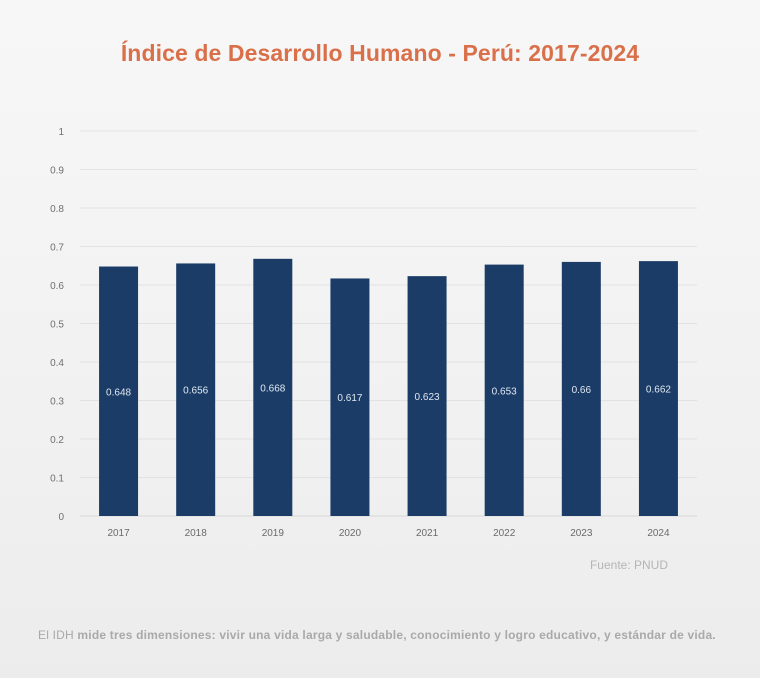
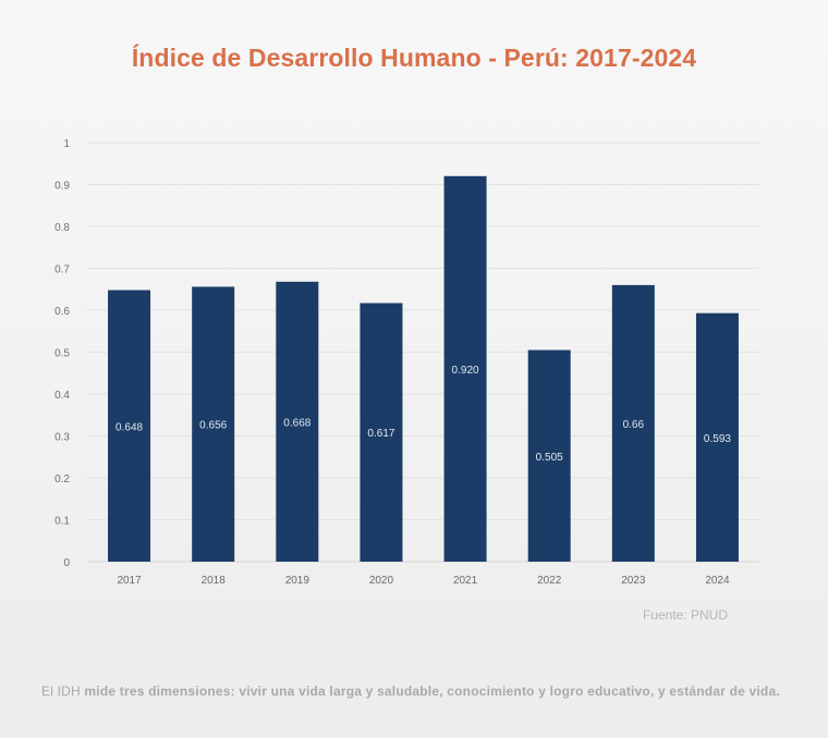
2021: 0.623 -> 0.920
2022: 0.653 -> 0.505
2024: 0.662 -> 0.593
